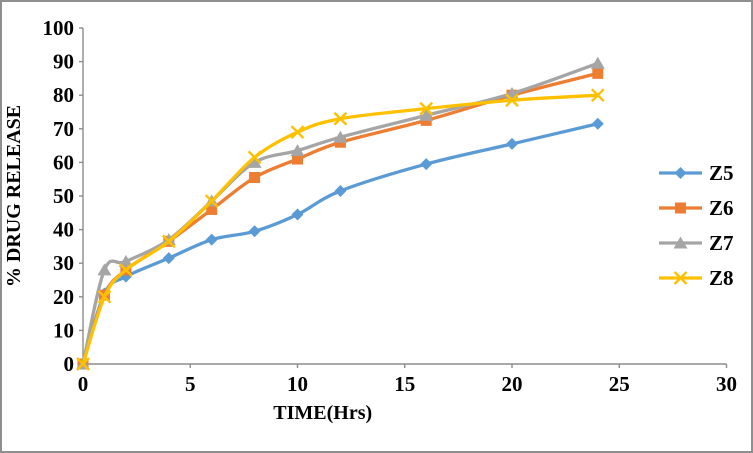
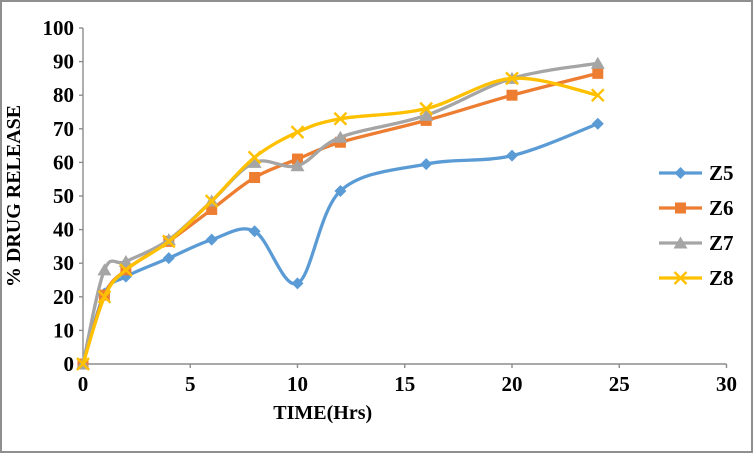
Z5/10: 44 -> 24
Z7/10: 64 -> 59
Z5/20: 66 -> 62
Z7/20: 80 -> 85
Z8/20: 78 -> 85
